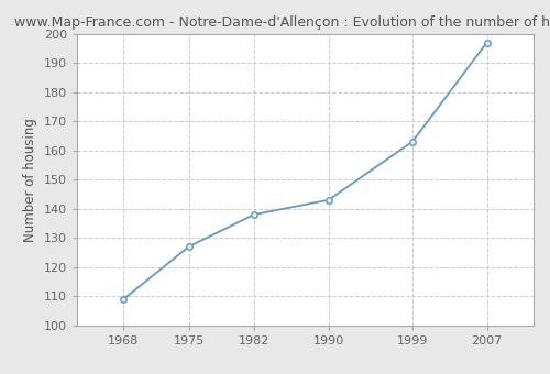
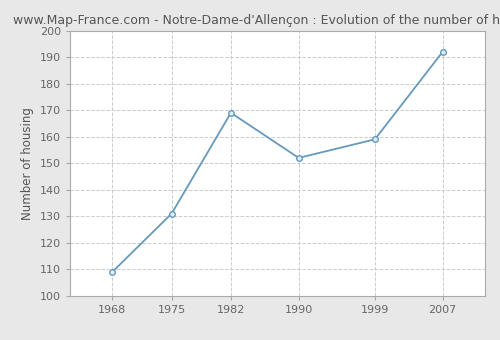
1975: 127 -> 131
1982: 138 -> 169
1990: 143 -> 152
1999: 163 -> 159
2007: 197 -> 192
